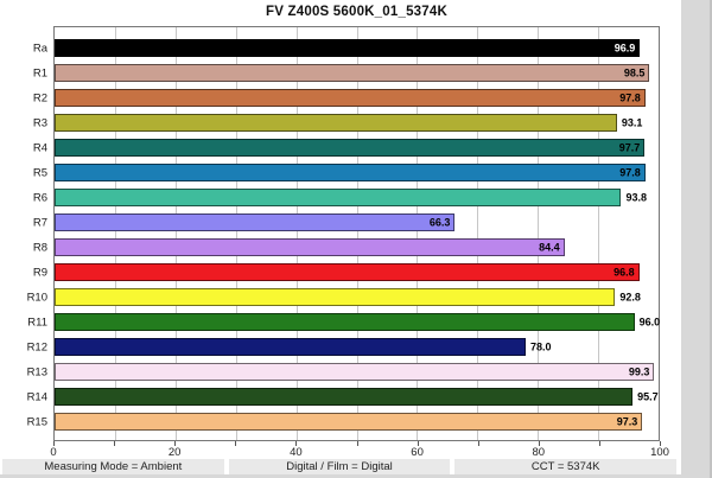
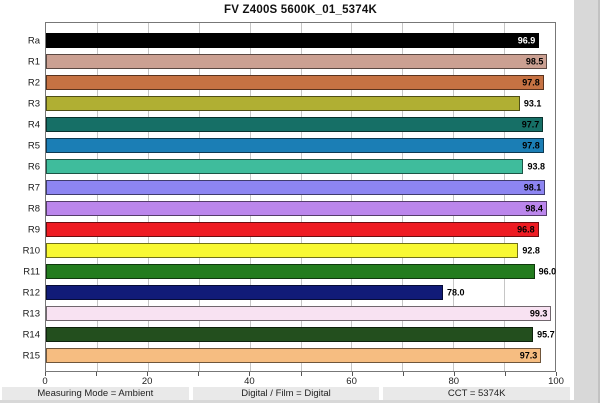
R7: 66.3 -> 98.1
R8: 84.4 -> 98.4
